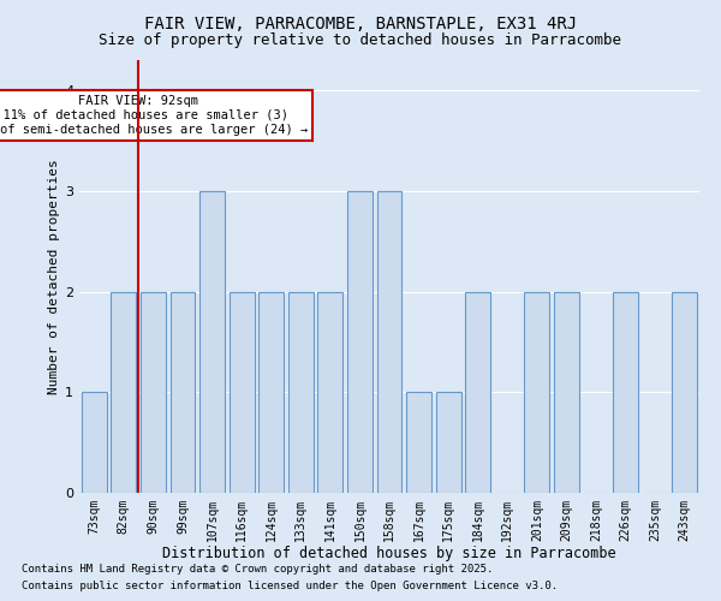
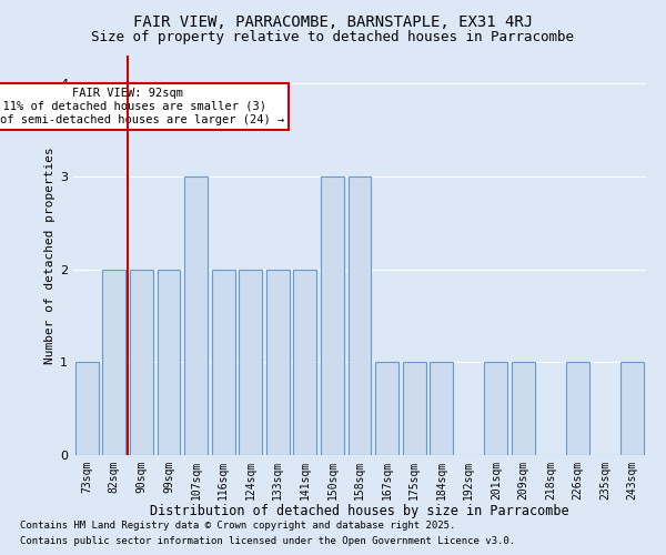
184sqm: 2 -> 1
201sqm: 2 -> 1
209sqm: 2 -> 1
226sqm: 2 -> 1
243sqm: 2 -> 1
